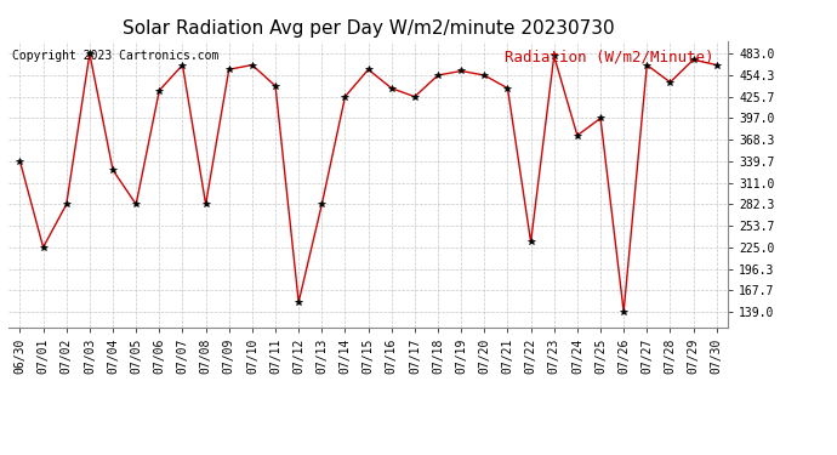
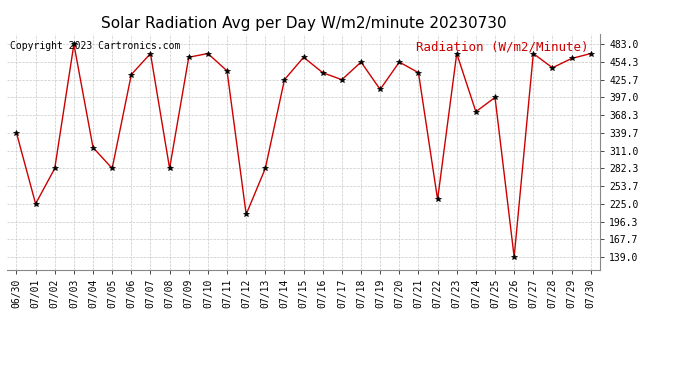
07/04: 328 -> 316
07/12: 152 -> 208
07/19: 460 -> 410
07/23: 480 -> 468
07/29: 475 -> 460
